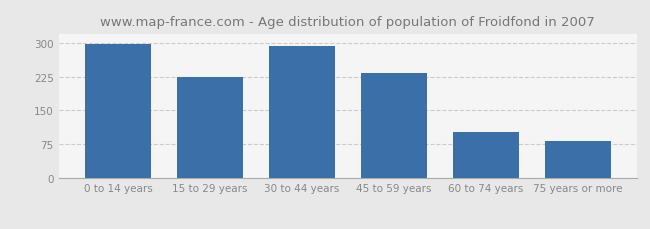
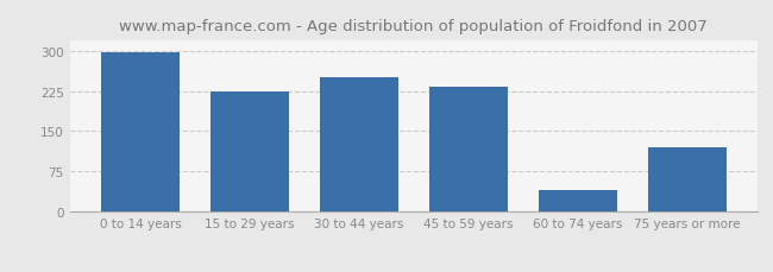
30 to 44 years: 293 -> 250
60 to 74 years: 103 -> 40
75 years or more: 82 -> 120
